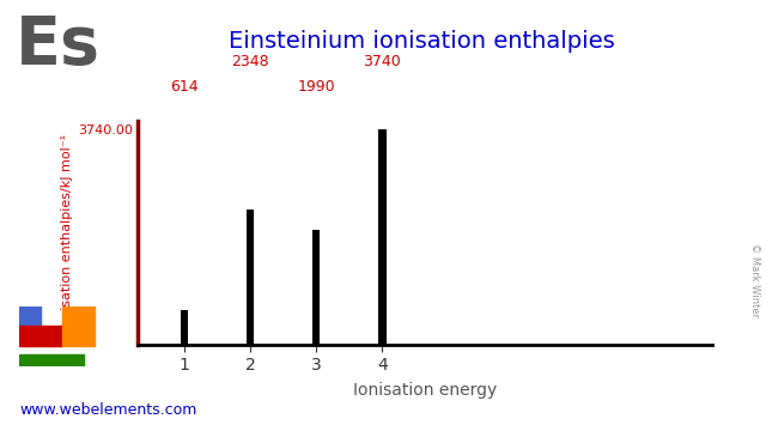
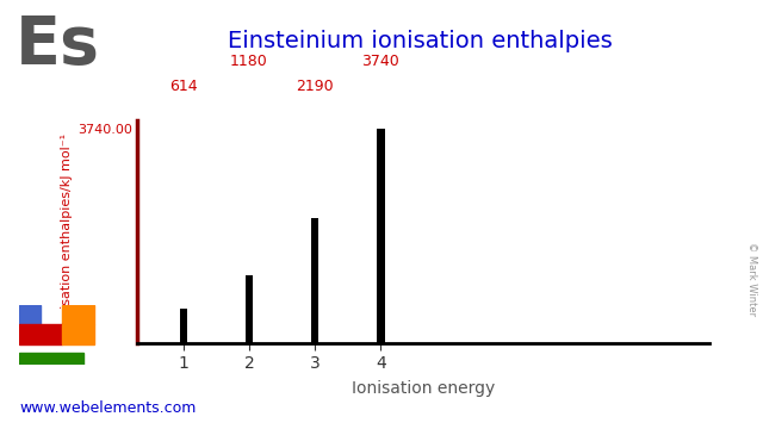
2: 2348 -> 1180
3: 1990 -> 2190
